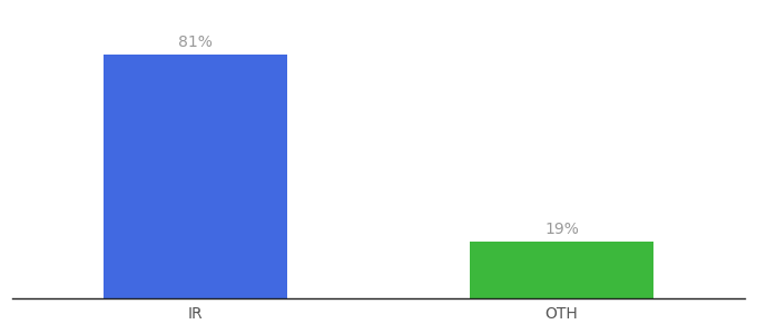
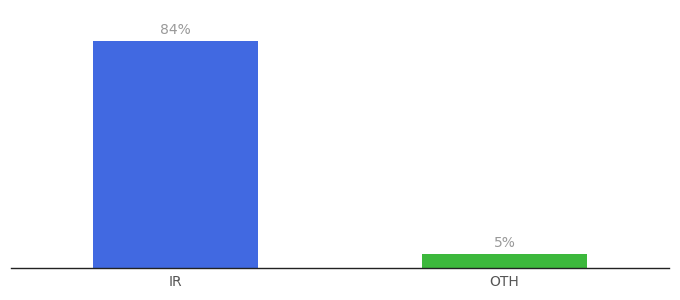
IR: 81% -> 84%
OTH: 19% -> 5%
